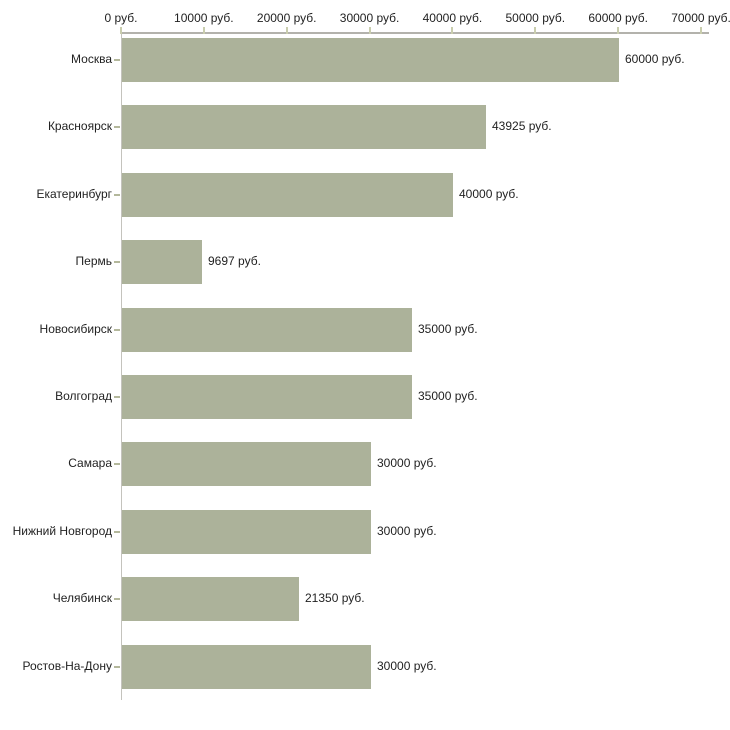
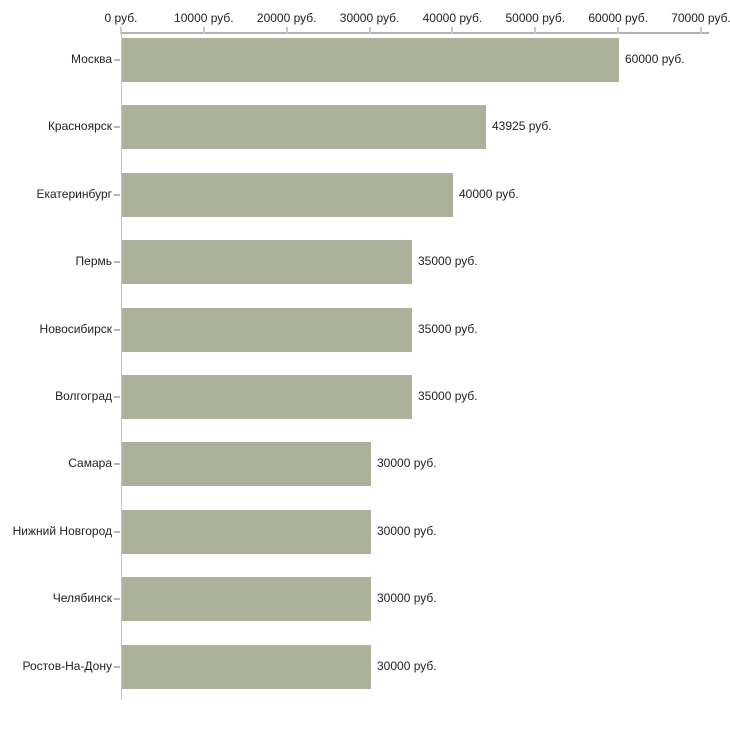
Пермь: 9697 -> 35000
Челябинск: 21350 -> 30000
